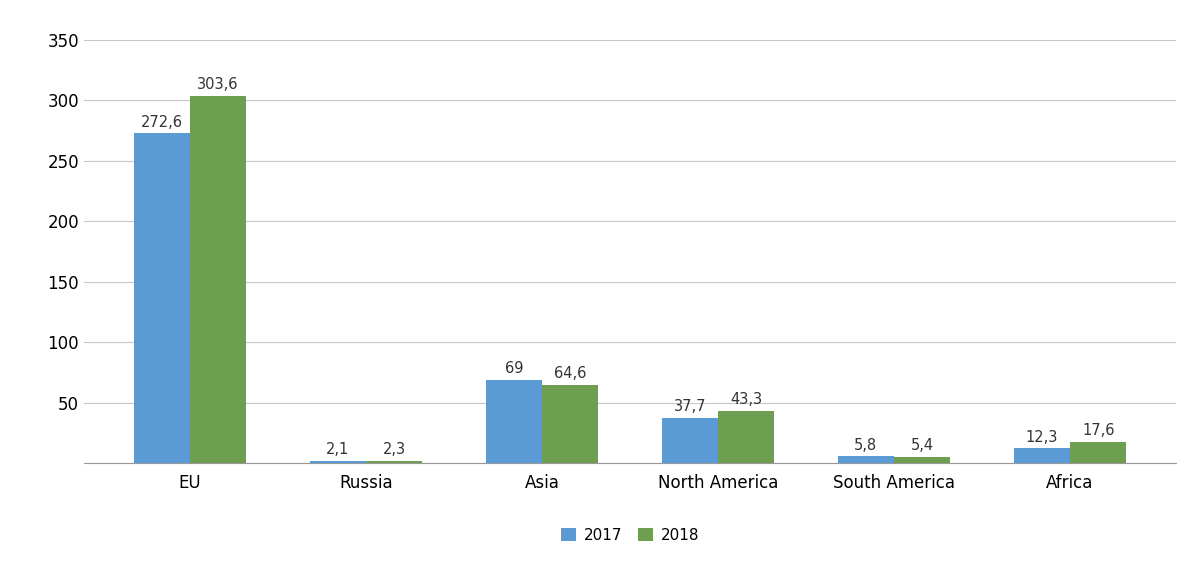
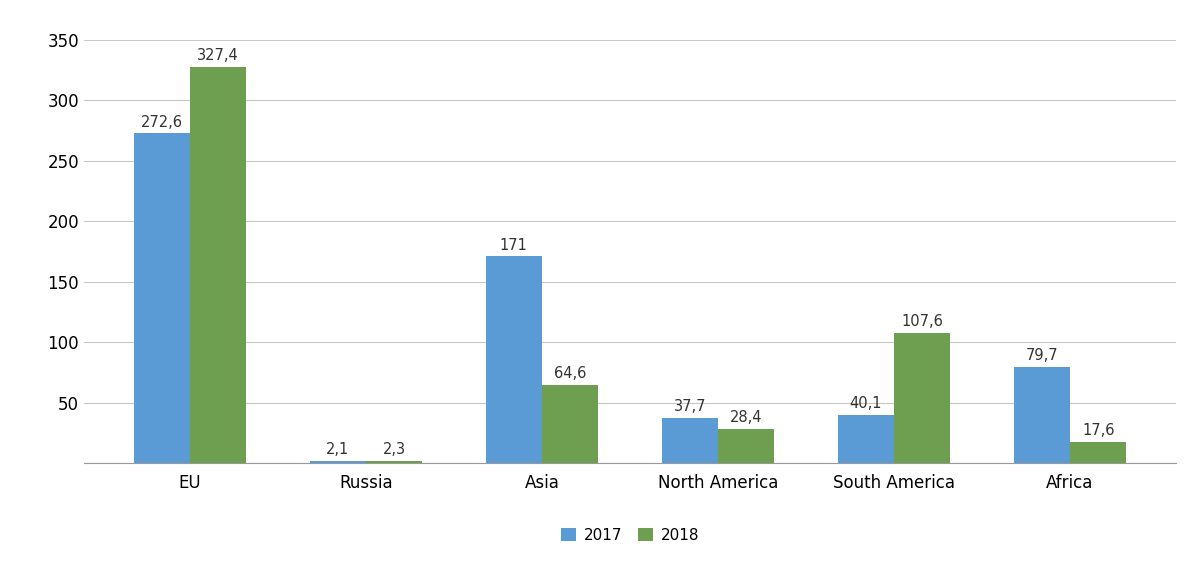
2018/EU: 303,6 -> 327,4
2017/Asia: 69 -> 171
2018/North America: 43,3 -> 28,4
2017/South America: 5,8 -> 40,1
2018/South America: 5,4 -> 107,6
2017/Africa: 12,3 -> 79,7
